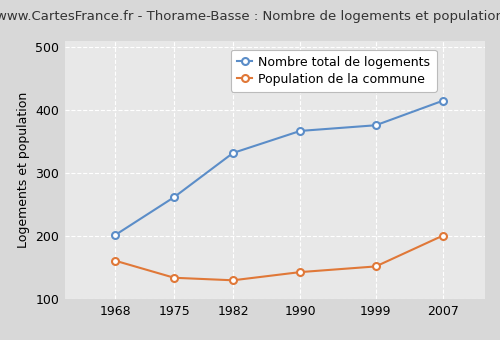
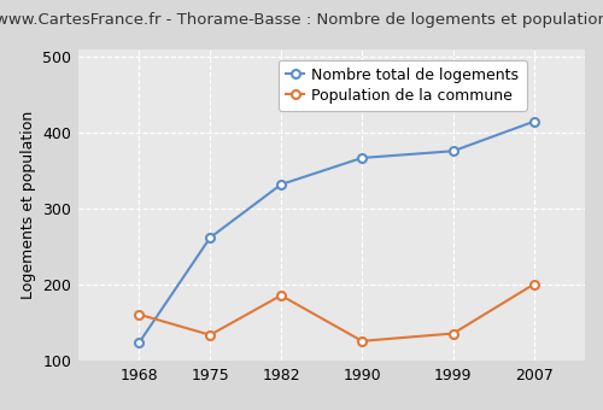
Nombre total de logements/1968: 202 -> 124
Population de la commune/1982: 130 -> 186
Population de la commune/1990: 143 -> 126
Population de la commune/1999: 152 -> 136
